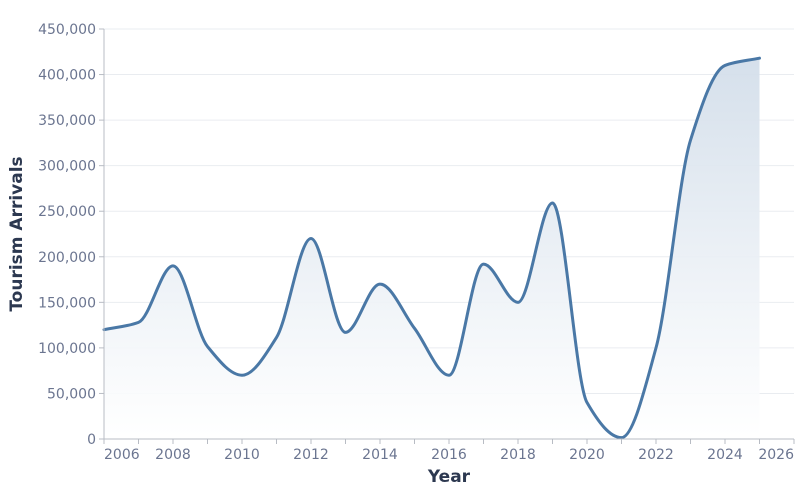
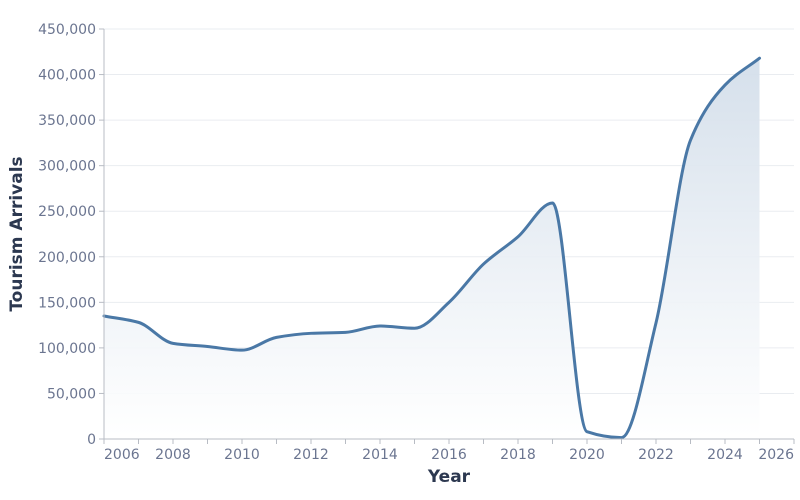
2006: 120000 -> 140000
2008: 190000 -> 100000
2010: 70000 -> 100000
2012: 220000 -> 120000
2014: 170000 -> 120000
2016: 70000 -> 150000
2018: 150000 -> 220000
2020: 40000 -> 10000
2022: 100000 -> 130000
2024: 410000 -> 390000
